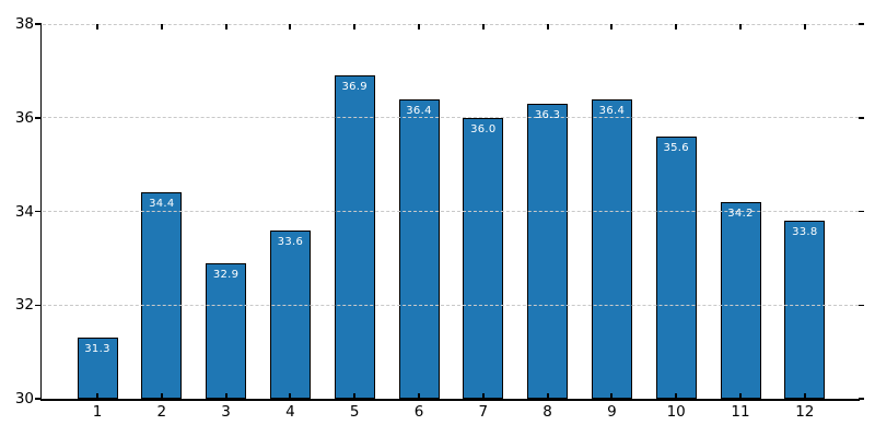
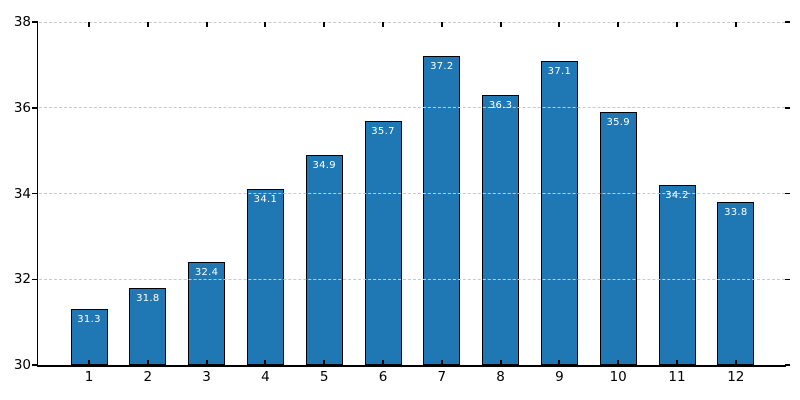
2: 34.4 -> 31.8
3: 32.9 -> 32.4
4: 33.6 -> 34.1
5: 36.9 -> 34.9
6: 36.4 -> 35.7
7: 36.0 -> 37.2
9: 36.4 -> 37.1
10: 35.6 -> 35.9
